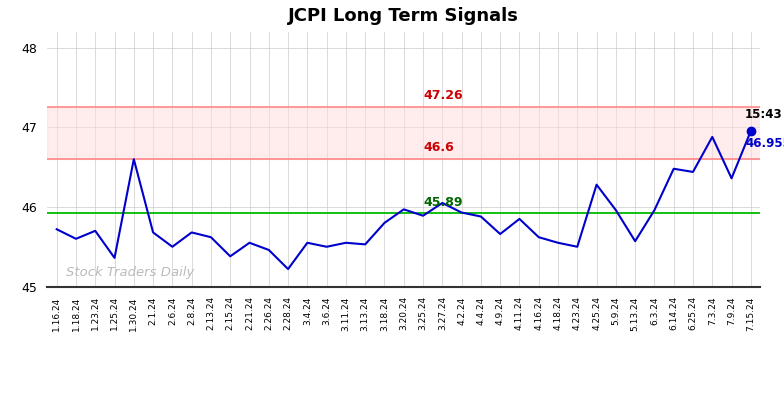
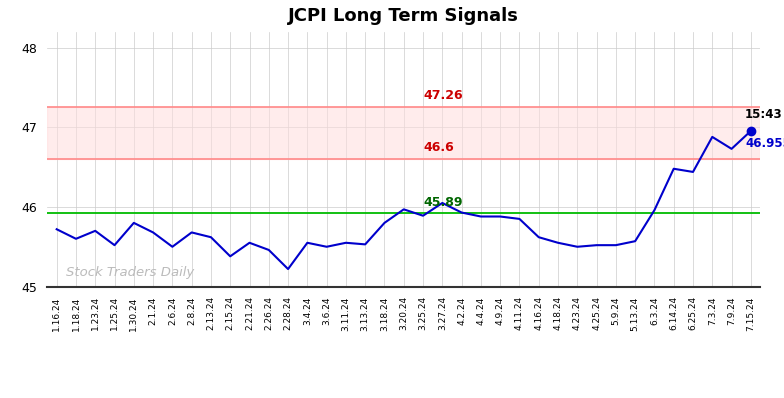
1.25.24: 45.36 -> 45.52
1.30.24: 46.60 -> 45.80
4.9.24: 45.66 -> 45.88
4.25.24: 46.28 -> 45.52
5.9.24: 45.96 -> 45.52
7.9.24: 46.36 -> 46.73
